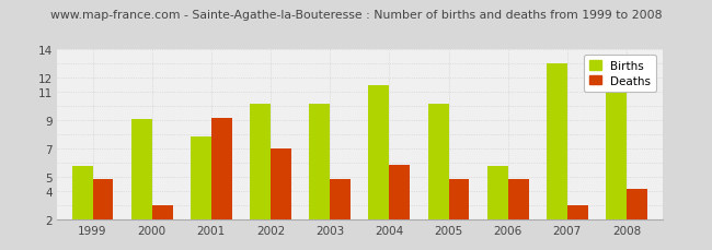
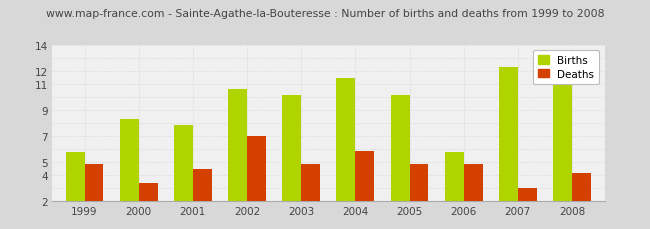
Births/2000: 9.1 -> 8.3
Deaths/2000: 3.0 -> 3.4
Deaths/2001: 9.2 -> 4.5
Births/2002: 10.2 -> 10.6
Births/2007: 13.0 -> 12.3
